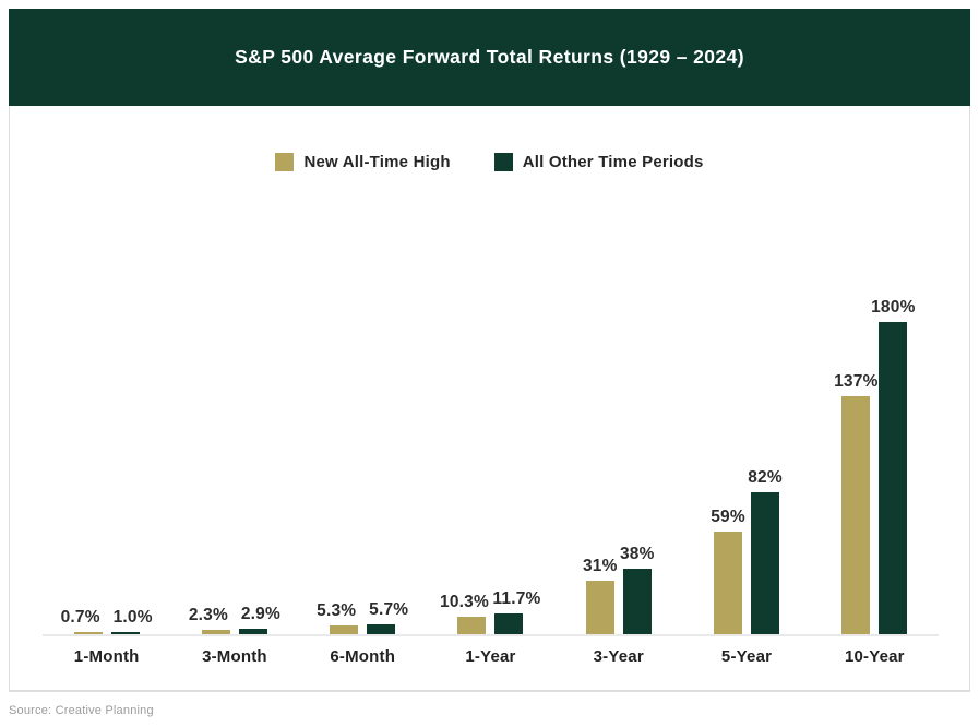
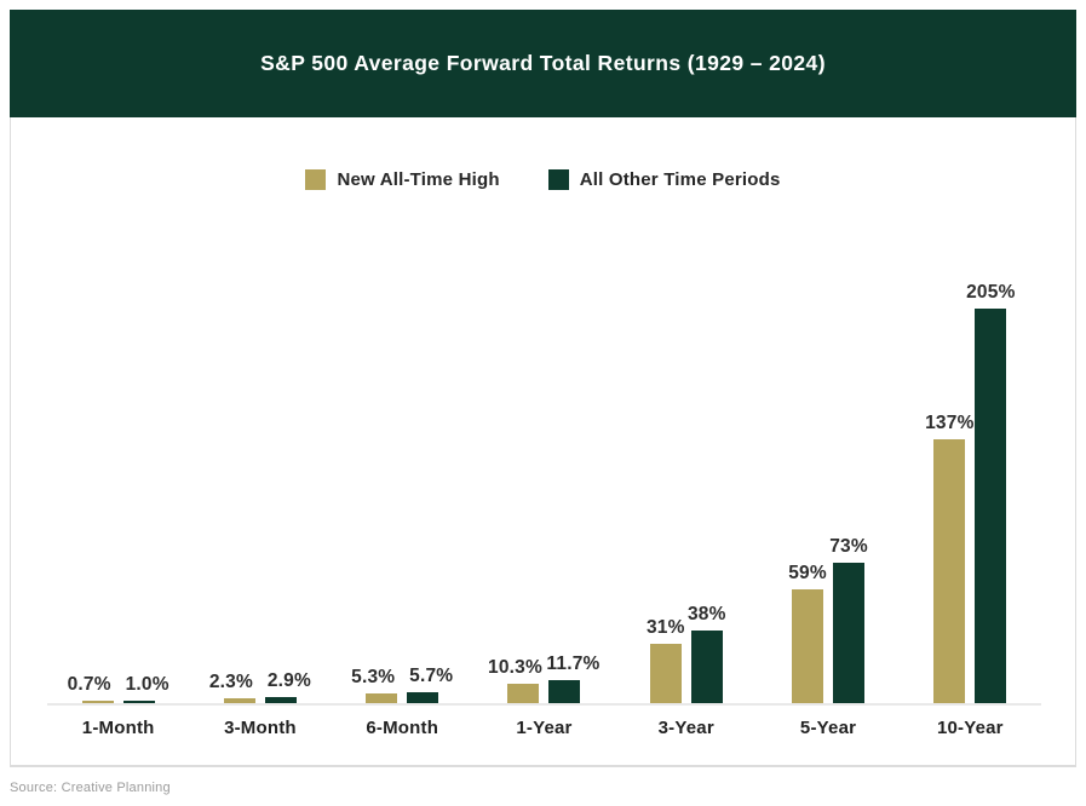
All Other Time Periods/5-Year: 82% -> 73%
All Other Time Periods/10-Year: 180% -> 205%
